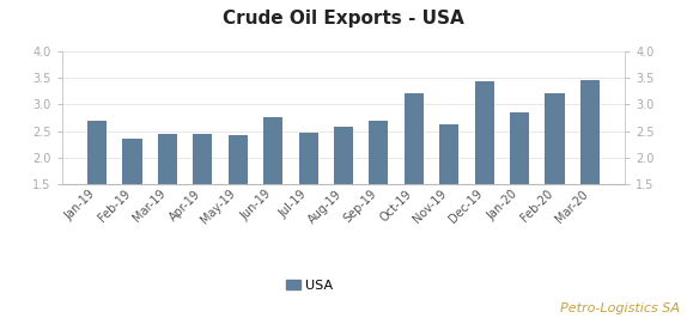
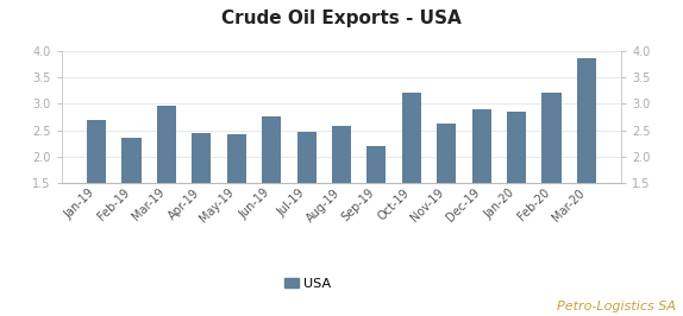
Mar-19: 2.45 -> 2.95
Sep-19: 2.70 -> 2.20
Dec-19: 3.42 -> 2.90
Mar-20: 3.45 -> 3.85
